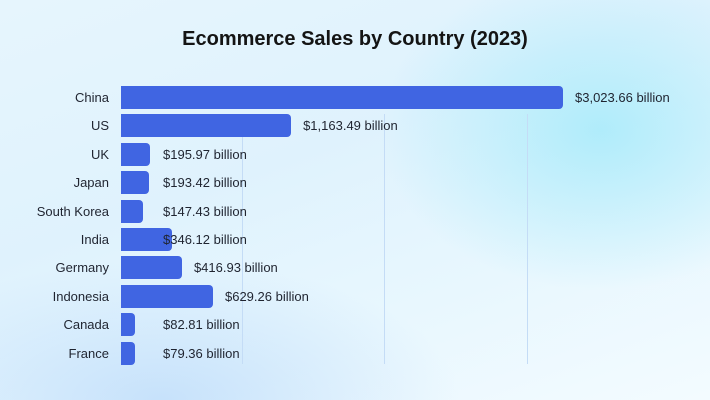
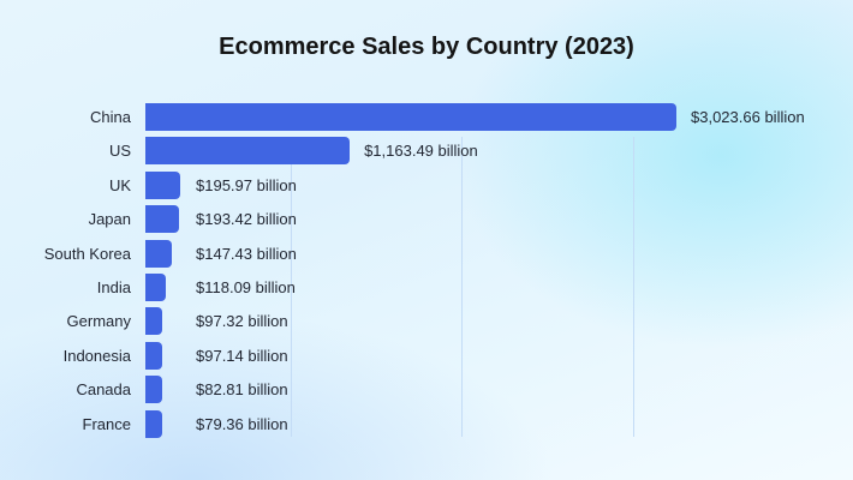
India: $346.12 -> $118.09
Germany: $416.93 -> $97.32
Indonesia: $629.26 -> $97.14
